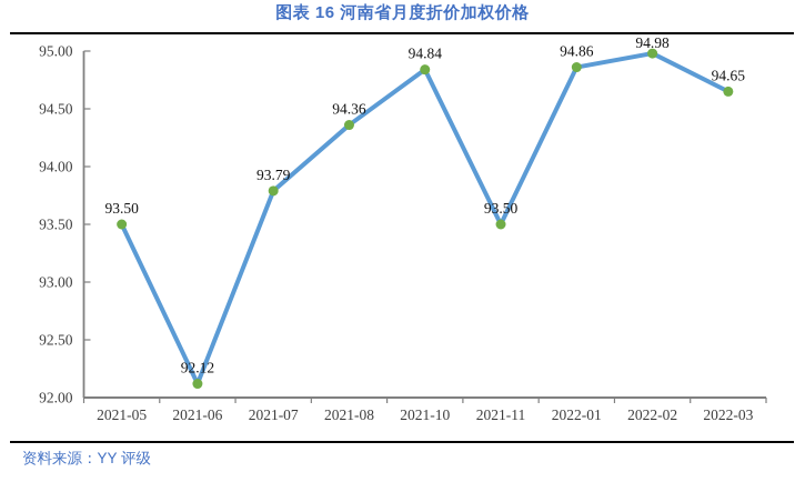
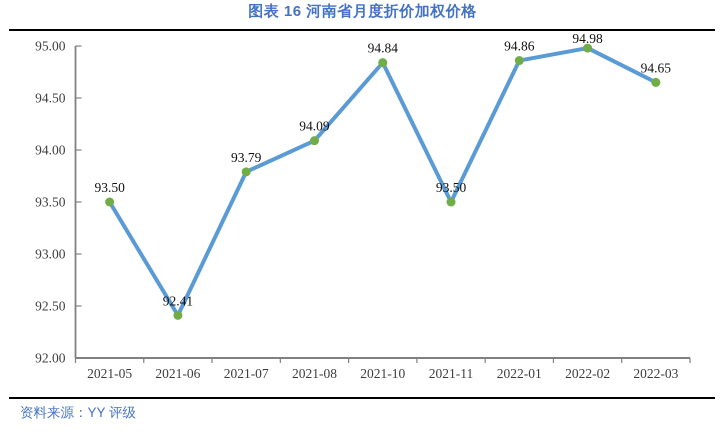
2021-06: 92.12 -> 92.41
2021-08: 94.36 -> 94.09
